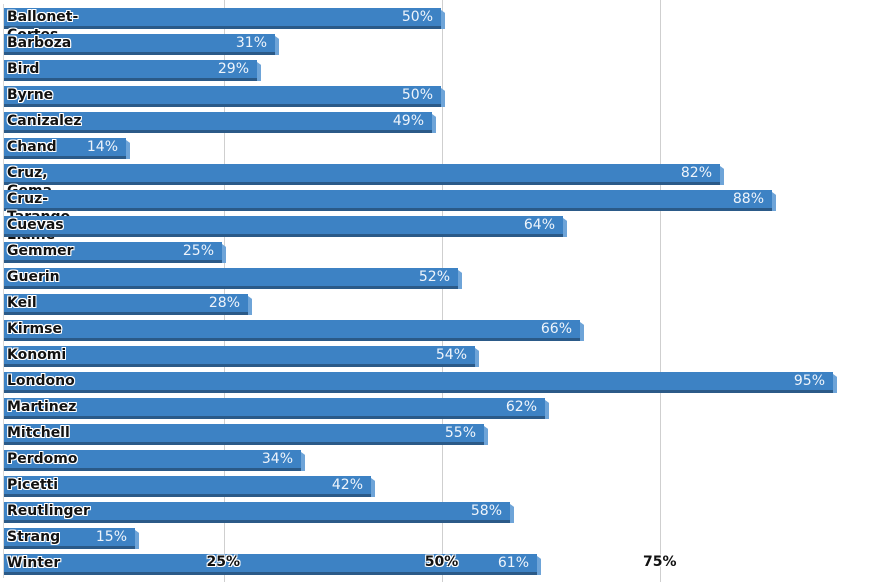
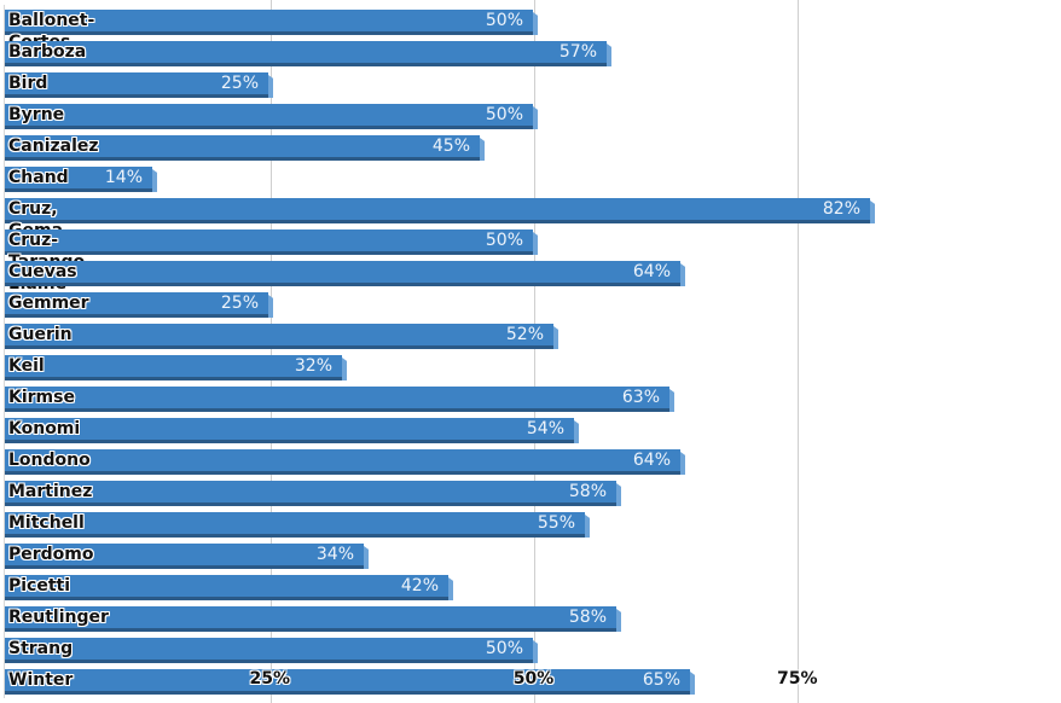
Barboza: 31% -> 57%
Bird: 29% -> 25%
Canizalez: 49% -> 45%
Cruz-Tarango, Elaine: 88% -> 50%
Keil: 28% -> 32%
Kirmse: 66% -> 63%
Londono: 95% -> 64%
Martinez: 62% -> 58%
Strang: 15% -> 50%
Winter: 61% -> 65%
